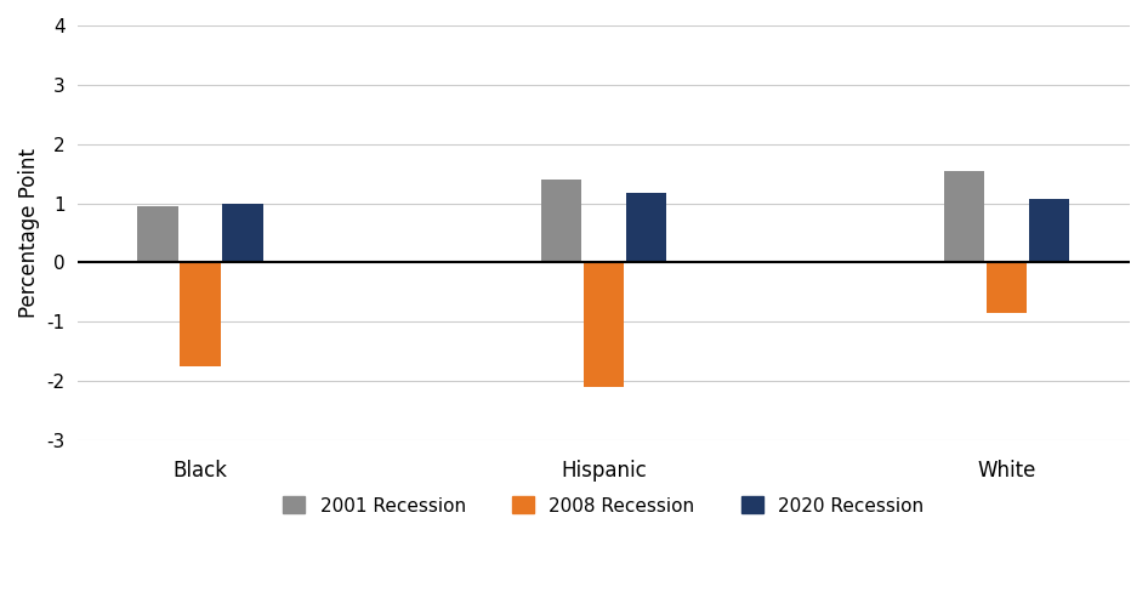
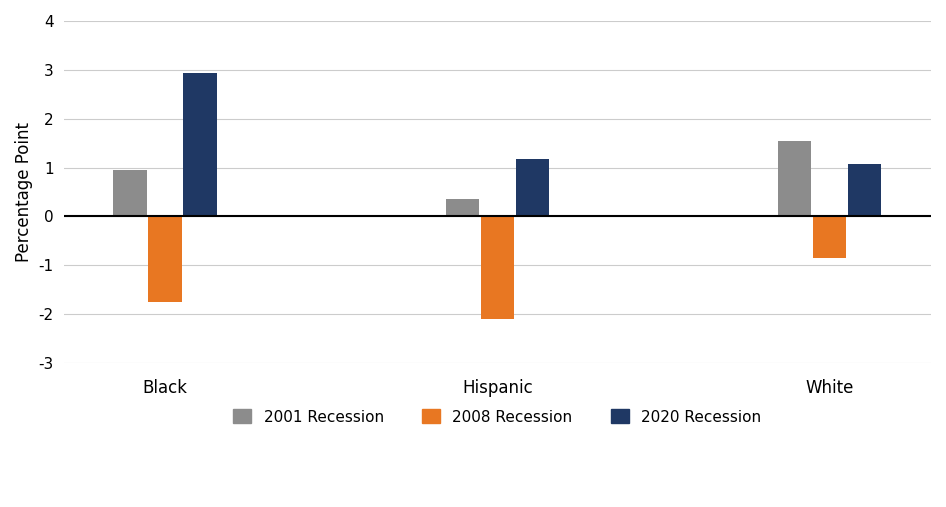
2020 Recession/Black: 1.00 -> 2.93
2001 Recession/Hispanic: 1.40 -> 0.35
